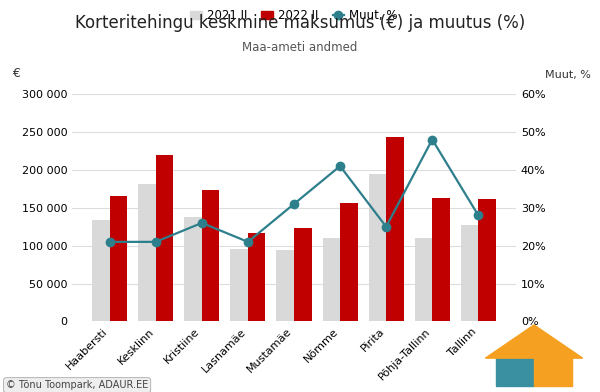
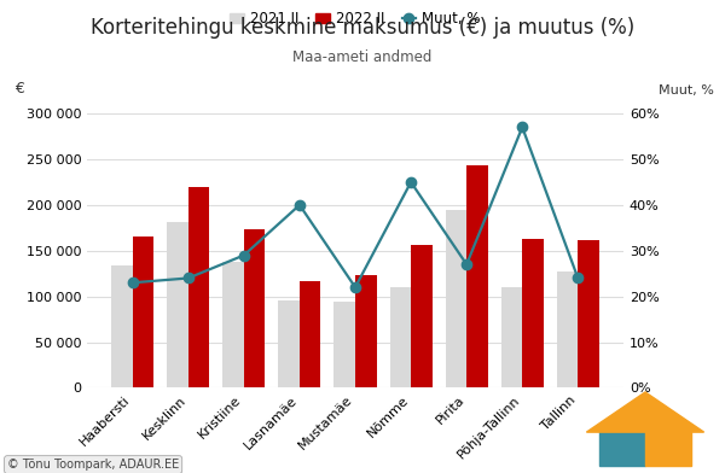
Muut, %/Haabersti: 21% -> 23%
Muut, %/Kesklinn: 21% -> 24%
Muut, %/Kristiine: 26% -> 29%
Muut, %/Lasnamäe: 21% -> 40%
Muut, %/Mustamäe: 31% -> 22%
Muut, %/Nõmme: 41% -> 45%
Muut, %/Pirita: 25% -> 27%
Muut, %/Põhja-Tallinn: 48% -> 57%
Muut, %/Tallinn: 28% -> 24%
